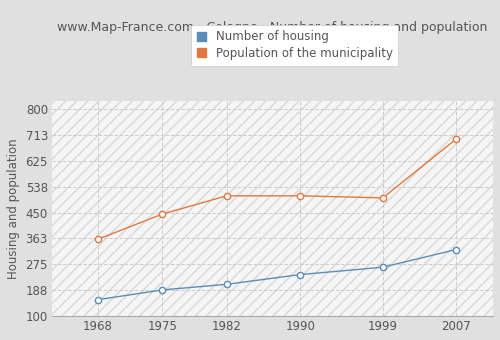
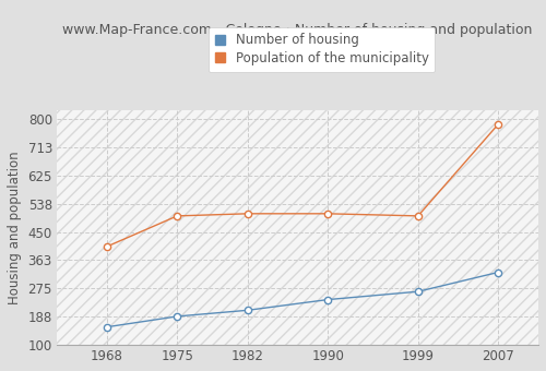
Population of the municipality/1968: 360 -> 405
Population of the municipality/1975: 445 -> 500
Population of the municipality/2007: 700 -> 785
